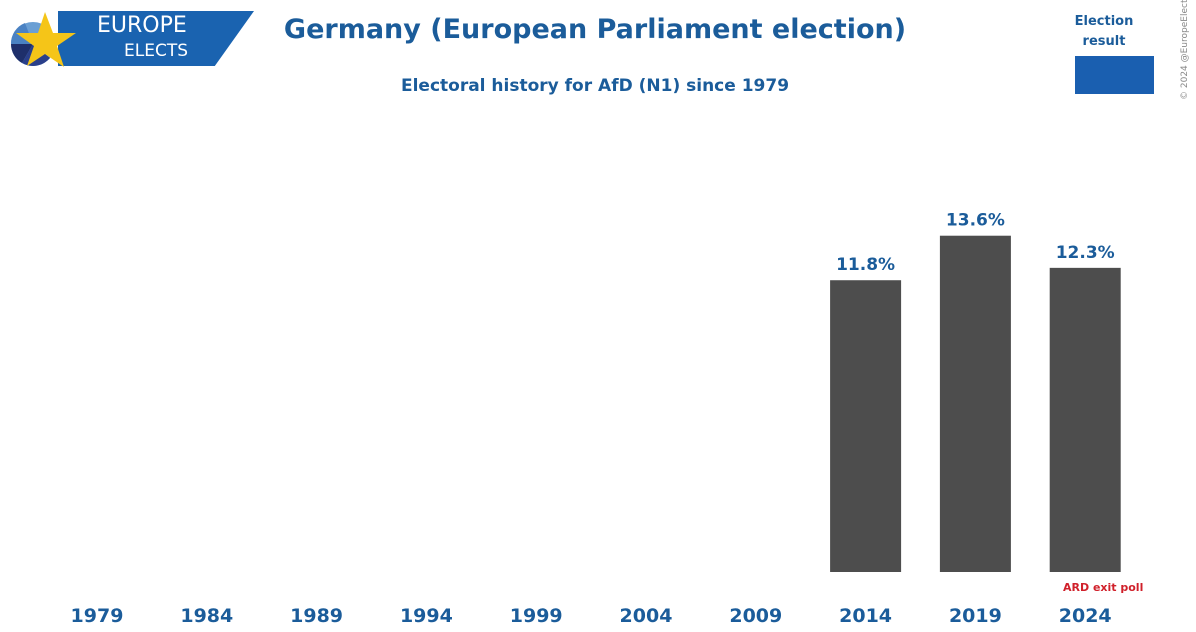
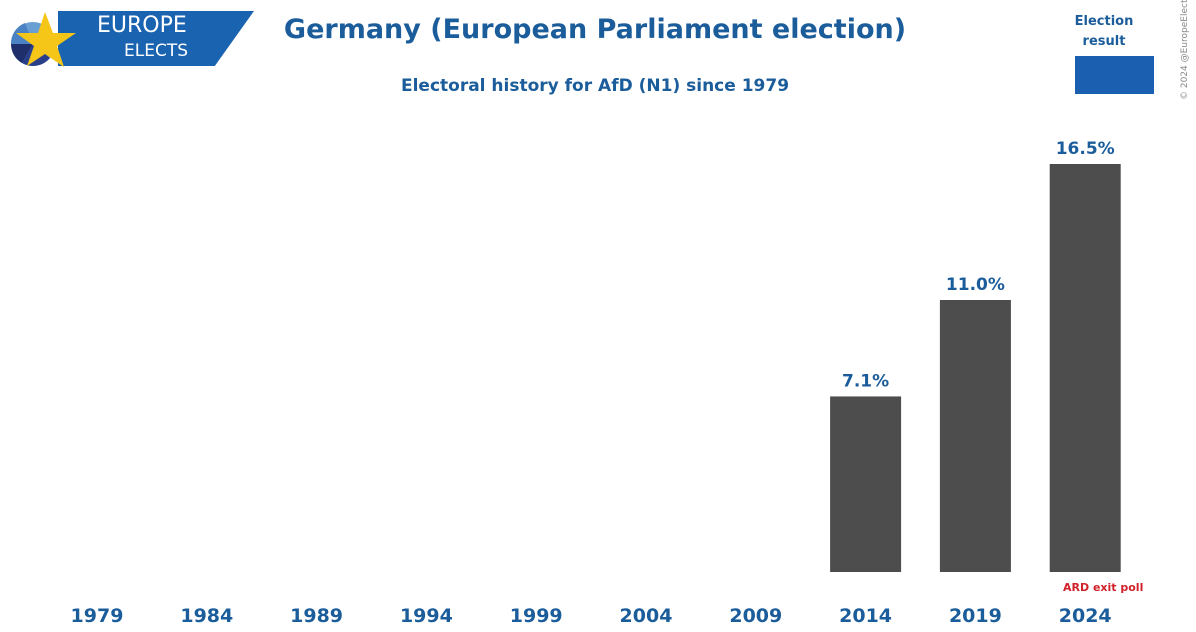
2014: 11.8% -> 7.1%
2019: 13.6% -> 11.0%
2024: 12.3% -> 16.5%
